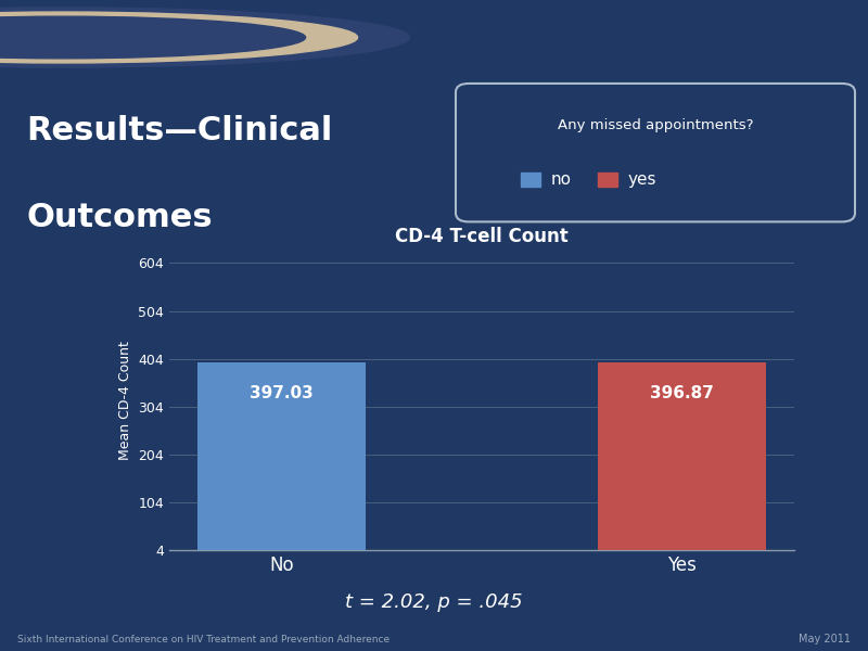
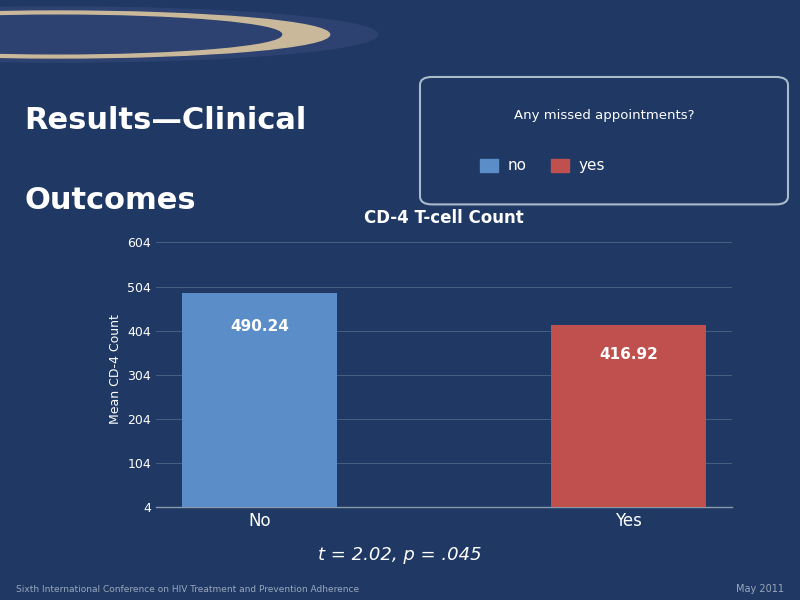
No: 397.03 -> 490.24
Yes: 396.87 -> 416.92
